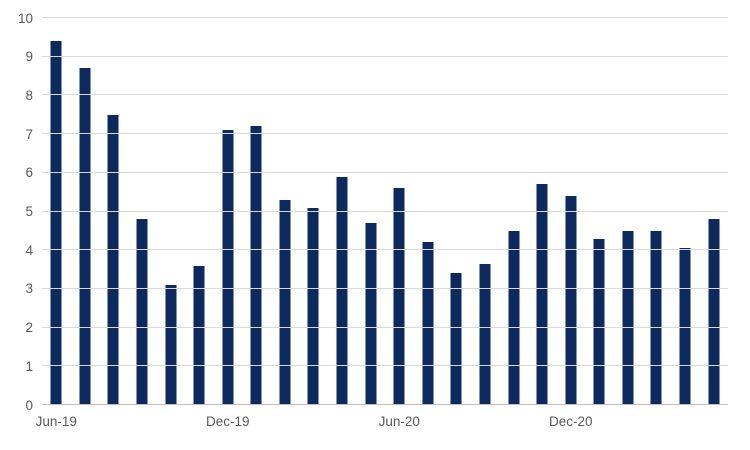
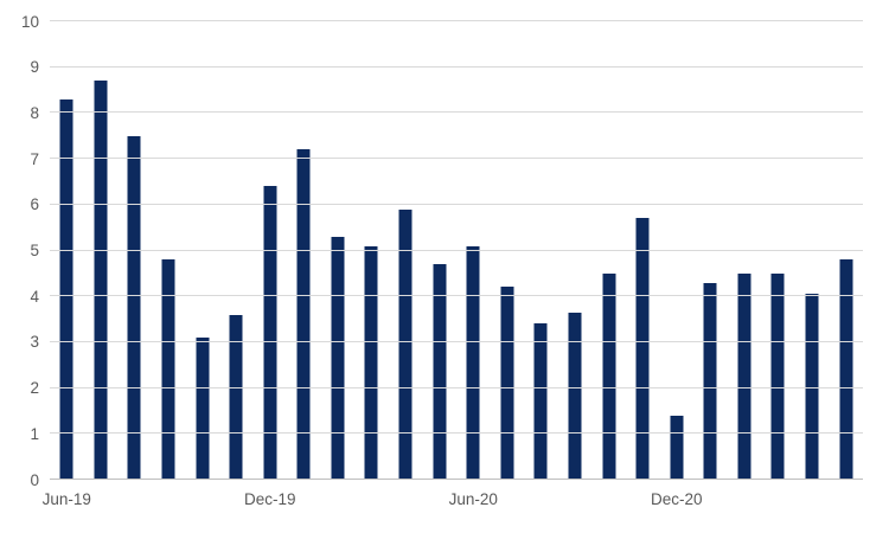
Jun-19: 9.4 -> 8.3
Dec-19: 7.1 -> 6.4
Jun-20: 5.6 -> 5.1
Dec-20: 5.4 -> 1.4
